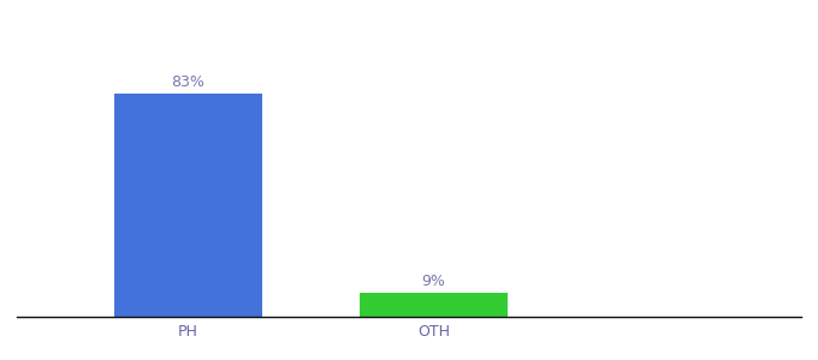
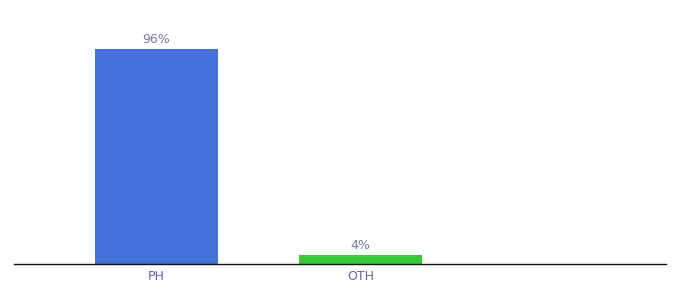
PH: 83% -> 96%
OTH: 9% -> 4%
